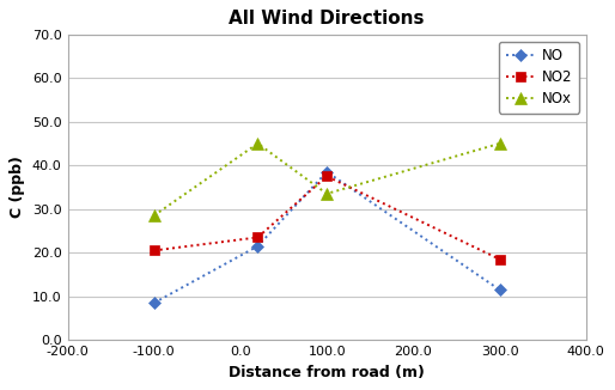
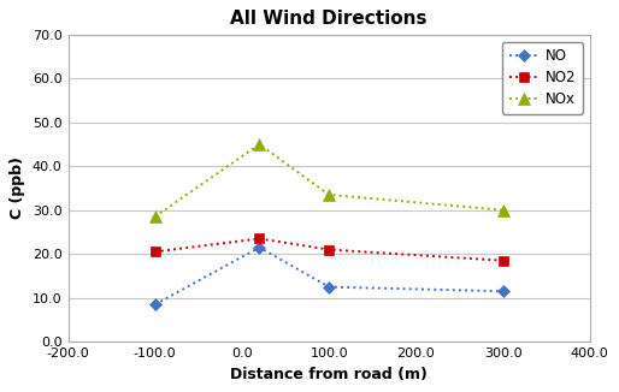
NO/100.0: 38.5 -> 12.5
NO2/100.0: 37.5 -> 21.0
NOx/300.0: 45.0 -> 30.0
